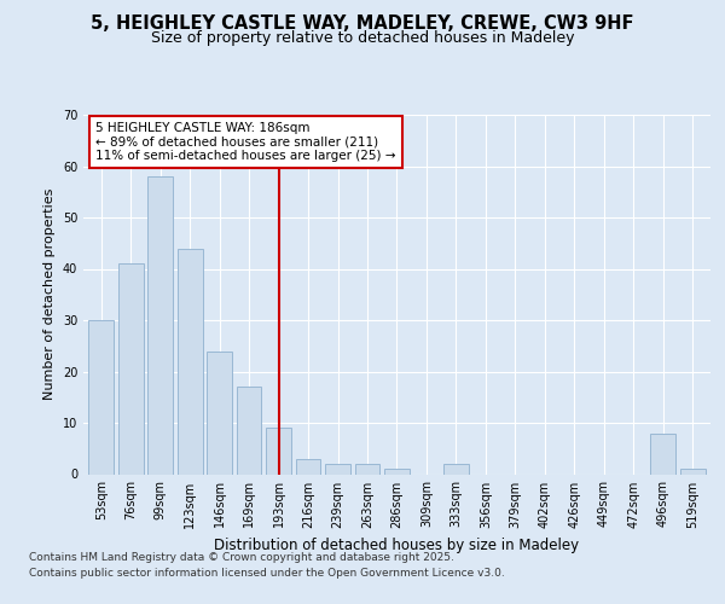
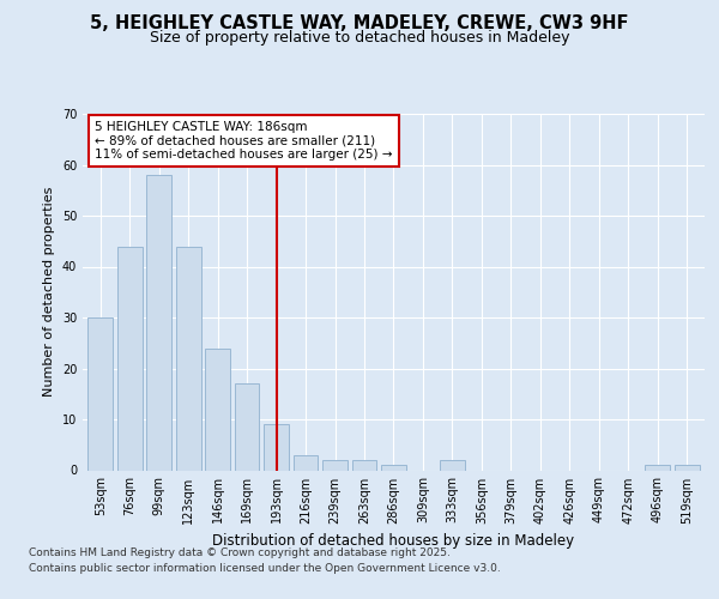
76sqm: 41 -> 44
496sqm: 8 -> 1
